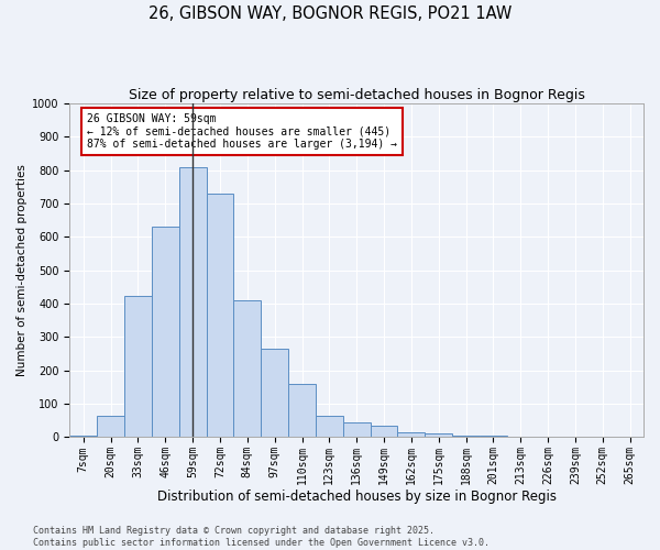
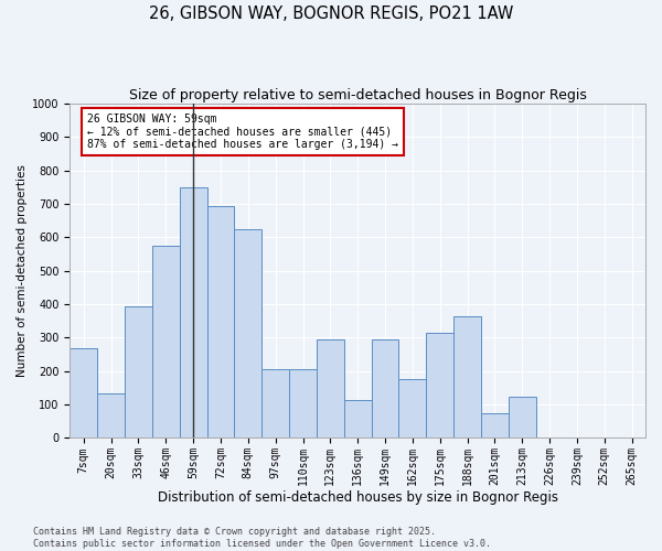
7sqm: 5 -> 270
20sqm: 65 -> 135
33sqm: 425 -> 395
46sqm: 630 -> 575
59sqm: 810 -> 750
72sqm: 730 -> 695
84sqm: 410 -> 625
97sqm: 265 -> 205
110sqm: 160 -> 205
123sqm: 65 -> 295
136sqm: 45 -> 115
149sqm: 35 -> 295
162sqm: 15 -> 175
175sqm: 13 -> 315
188sqm: 5 -> 365
201sqm: 5 -> 75
213sqm: 2 -> 125
